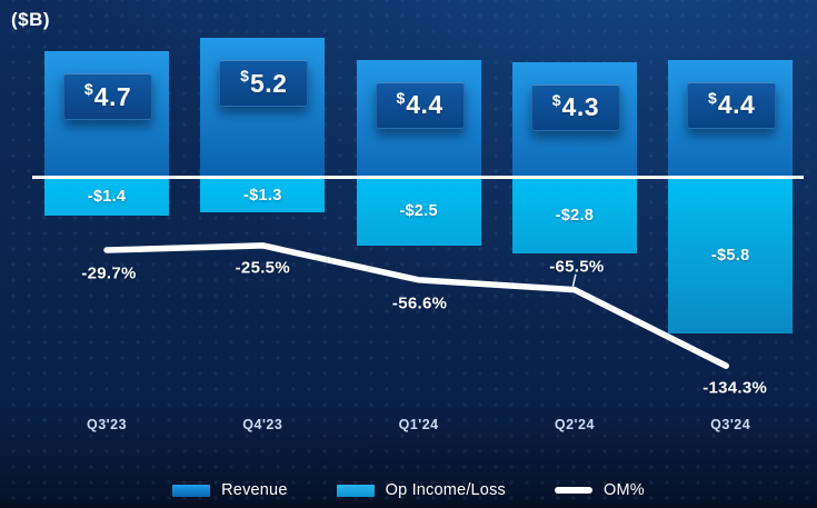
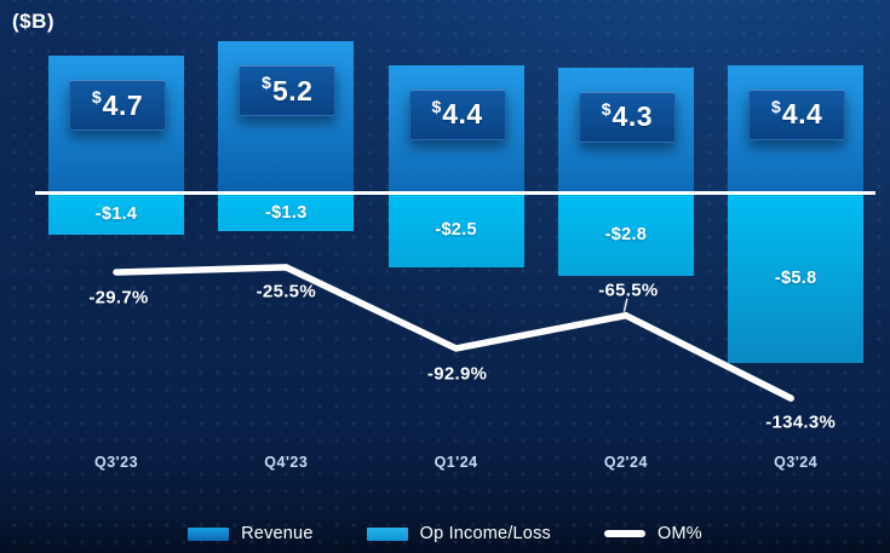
OM%/Q1'24: -56.6% -> -92.9%
